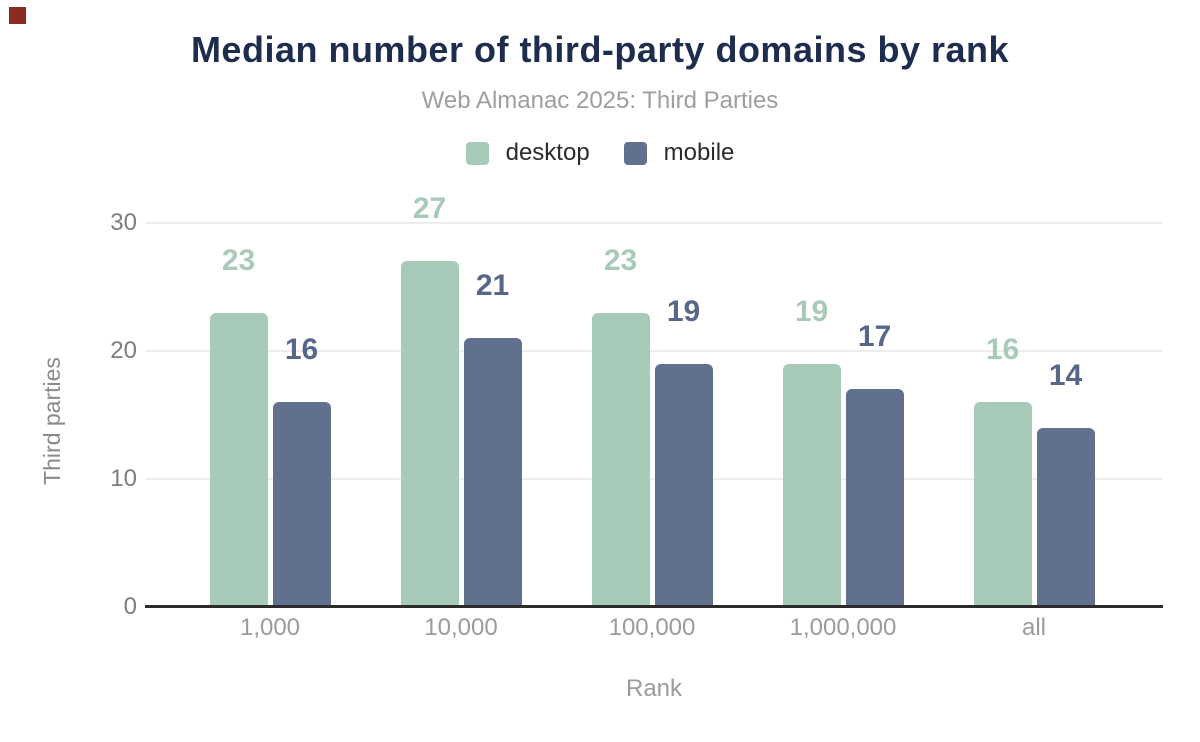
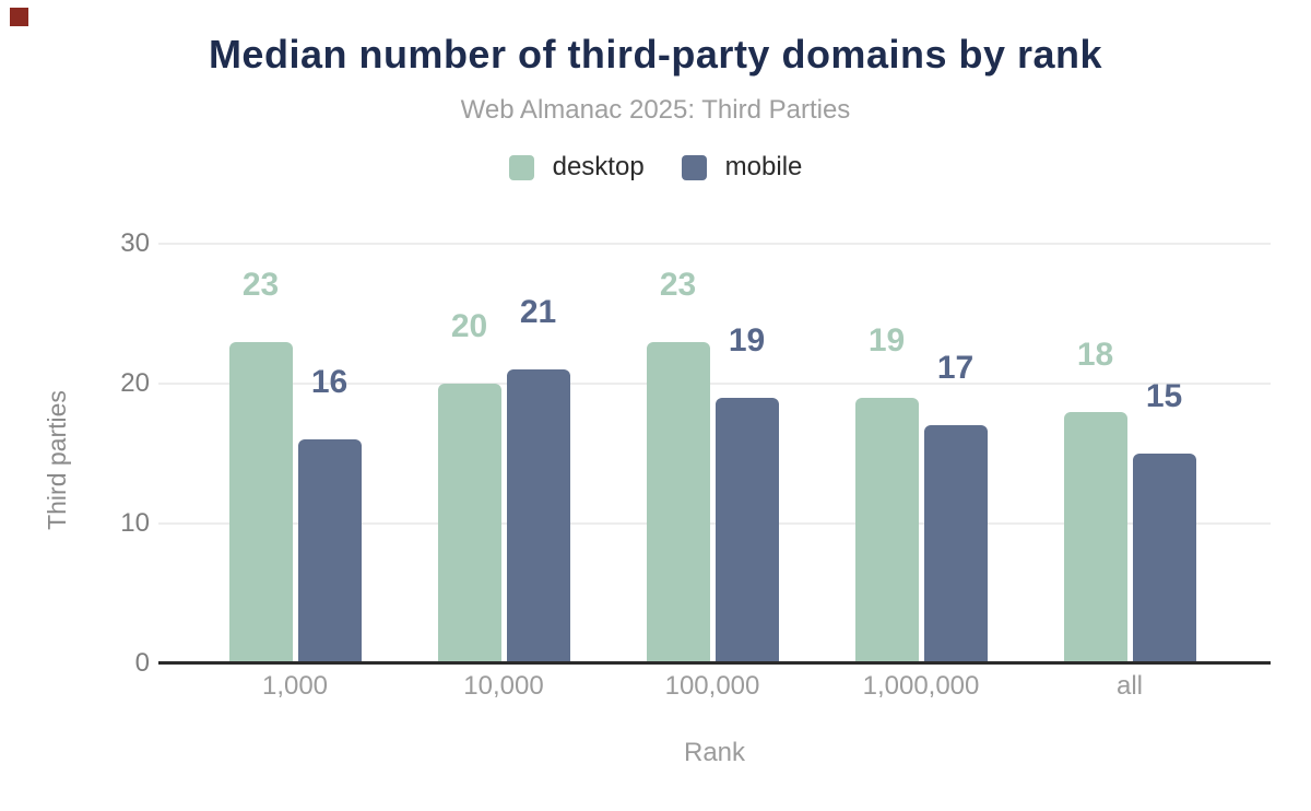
desktop/10,000: 27 -> 20
desktop/all: 16 -> 18
mobile/all: 14 -> 15
